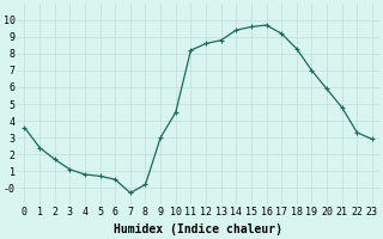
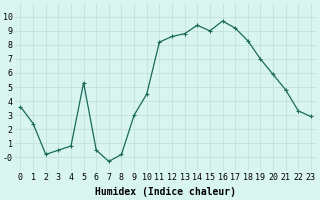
2: 1.7 -> 0.2
3: 1.1 -> 0.5
5: 0.7 -> 5.3
15: 9.6 -> 9.0
